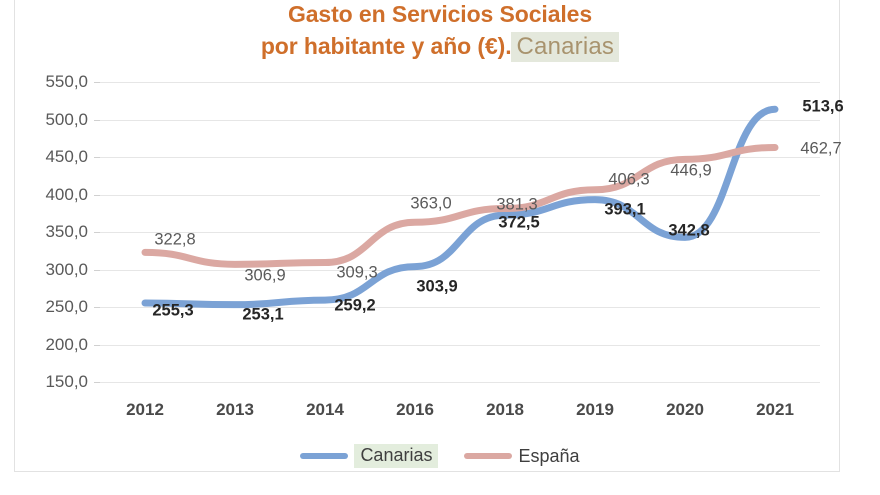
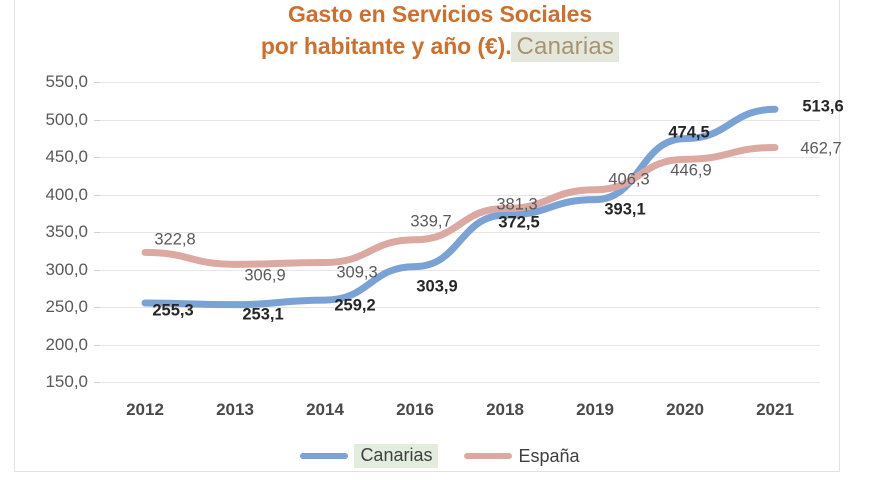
España/2016: 363,0 -> 339,7
Canarias/2020: 342,8 -> 474,5
